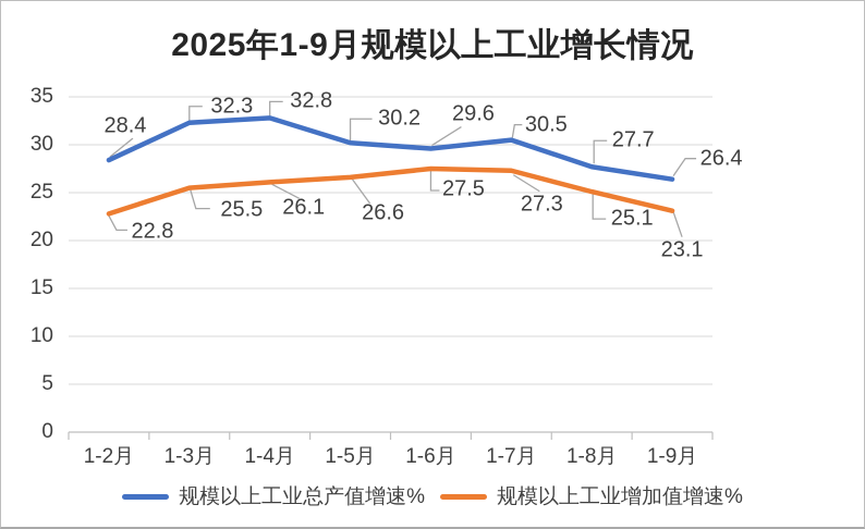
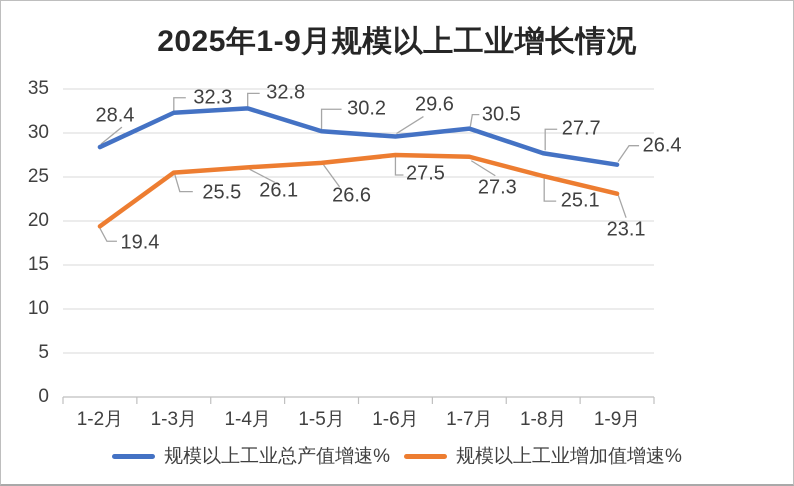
规模以上工业增加值增速%/1-2月: 22.8 -> 19.4
